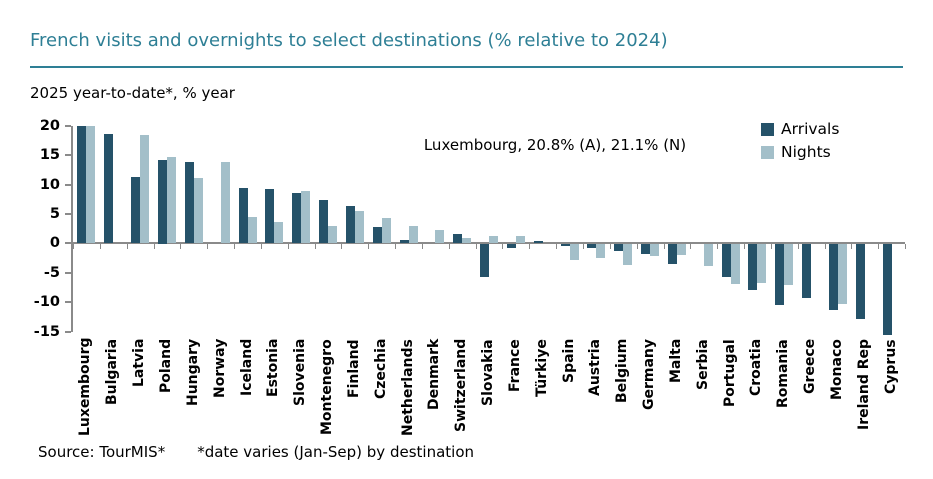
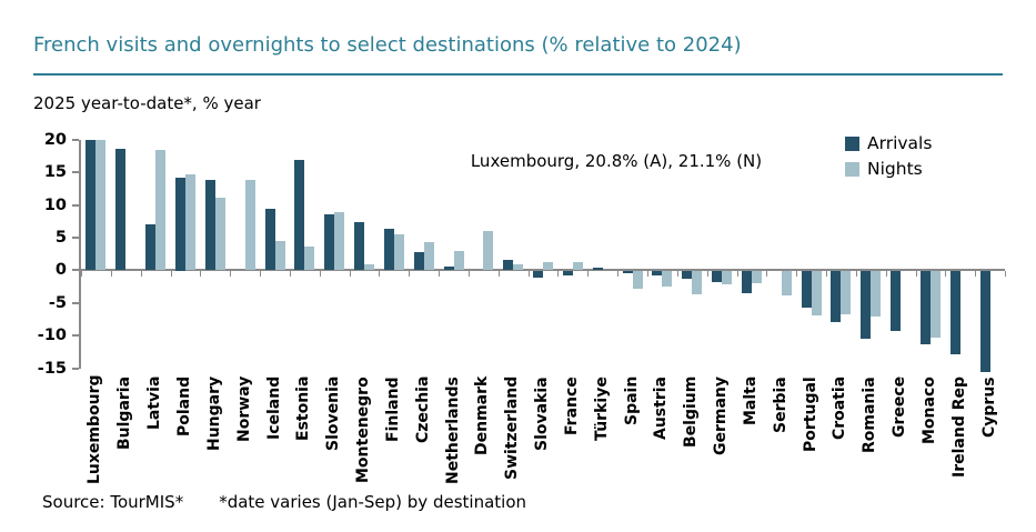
Arrivals/Latvia: 11 -> 7
Arrivals/Estonia: 9 -> 17
Nights/Montenegro: 3 -> 1
Nights/Denmark: 2 -> 6
Arrivals/Slovakia: -6 -> -1
